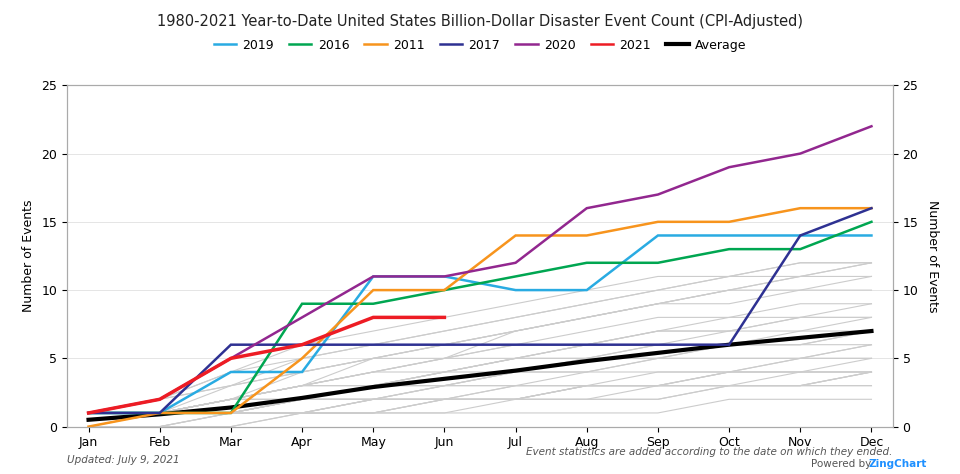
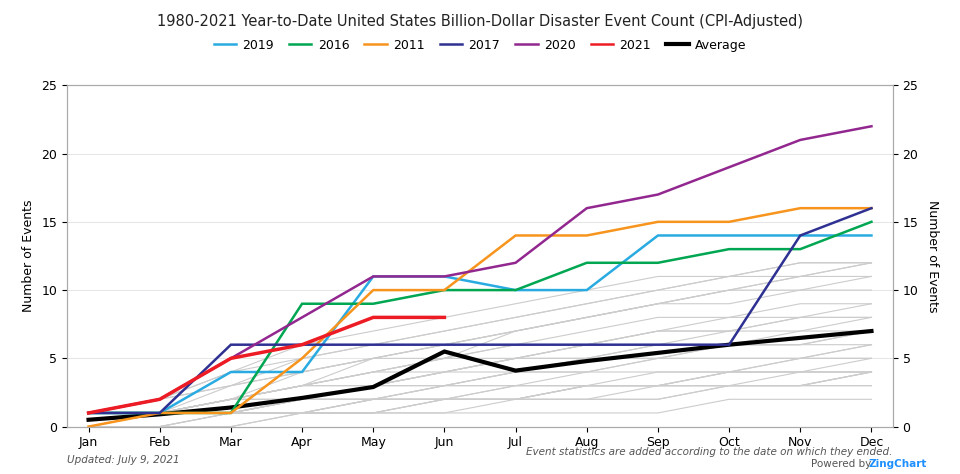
Average/Jun: 3.5 -> 5.5
2016/Jul: 11 -> 10
2020/Nov: 20 -> 21
